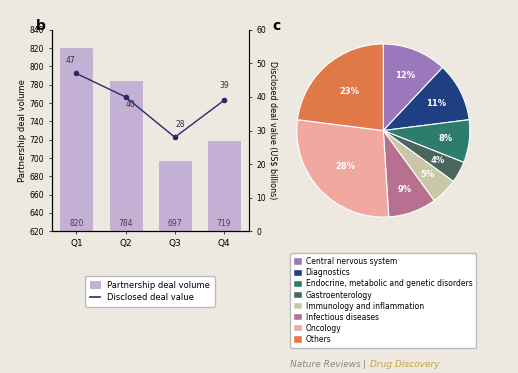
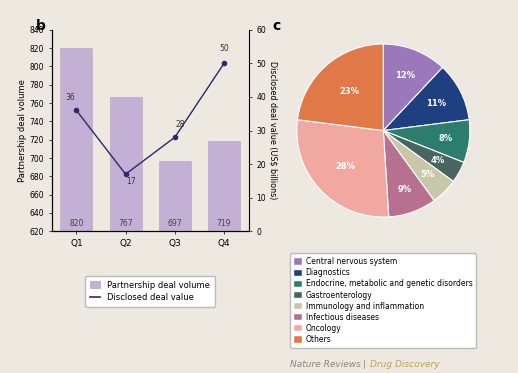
Disclosed deal value/Q1: 47 -> 36
Partnership deal volume/Q2: 784 -> 767
Disclosed deal value/Q2: 40 -> 17
Disclosed deal value/Q4: 39 -> 50
